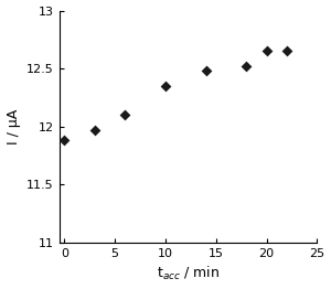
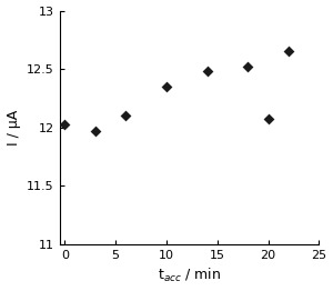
0: 11.88 -> 12.03
20: 12.65 -> 12.07
